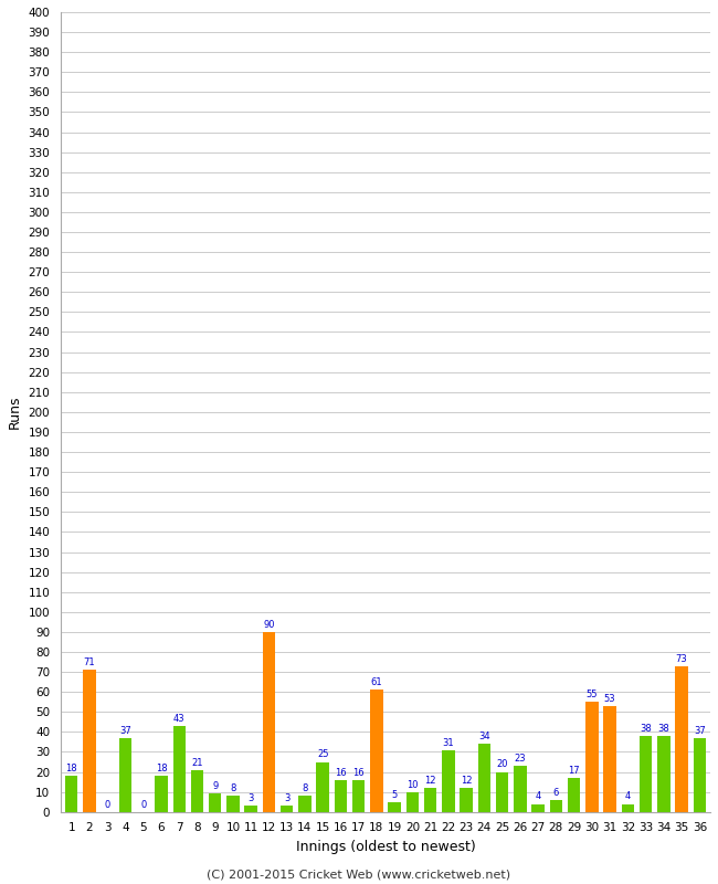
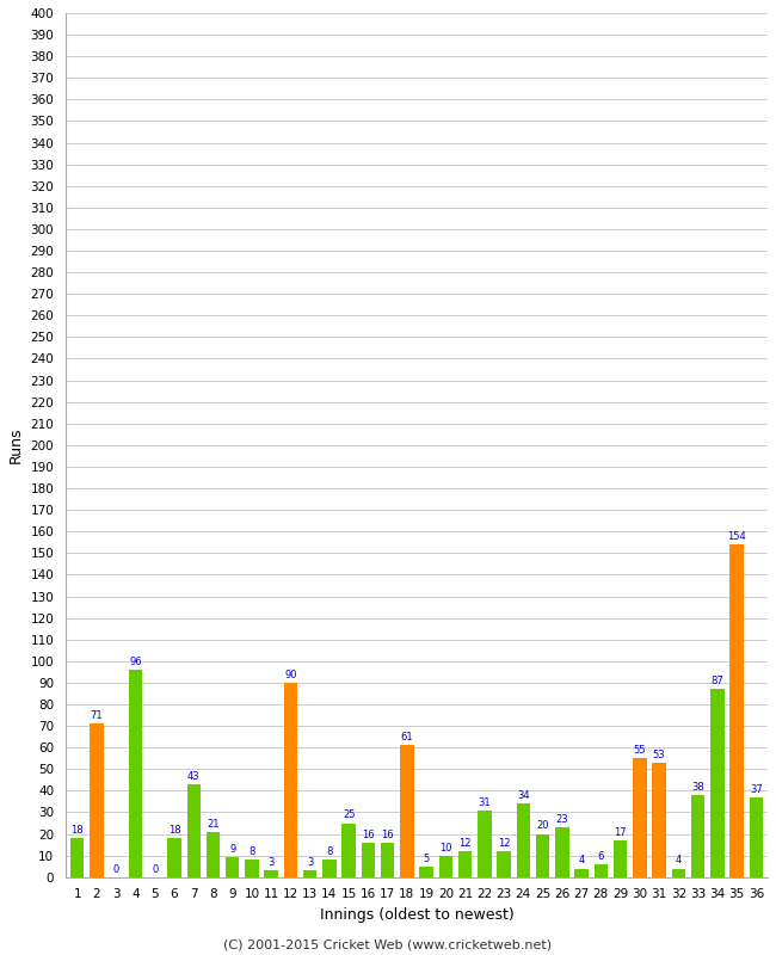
4: 37 -> 96
34: 38 -> 87
35: 73 -> 154
